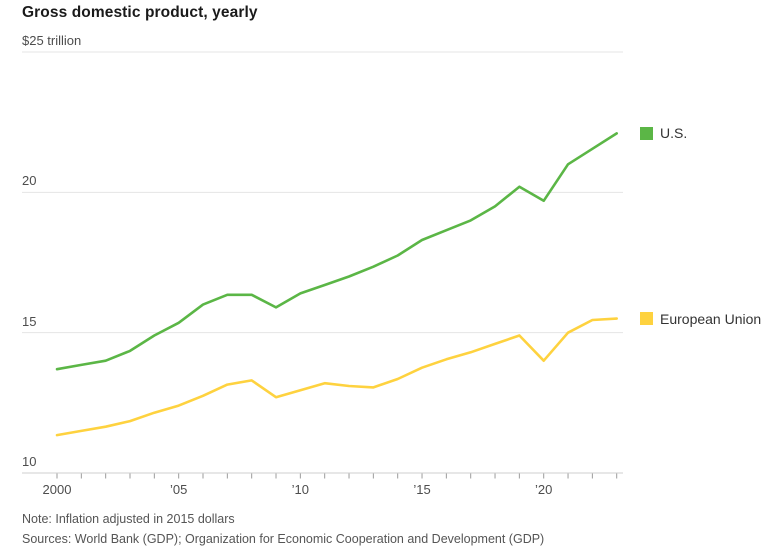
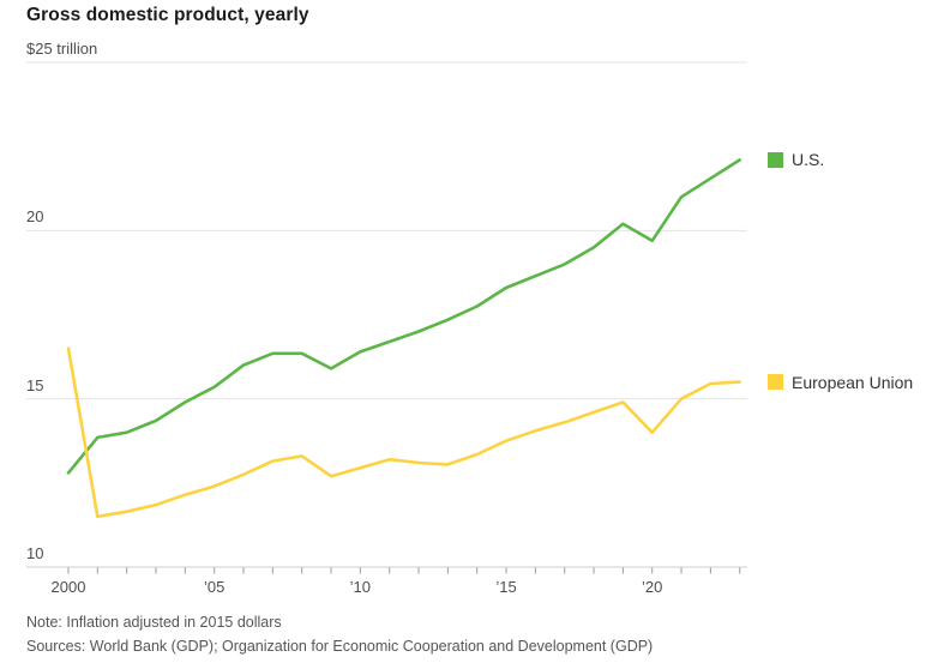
U.S./2000: 13.7 -> 12.8
European Union/2000: 11.3 -> 16.5
